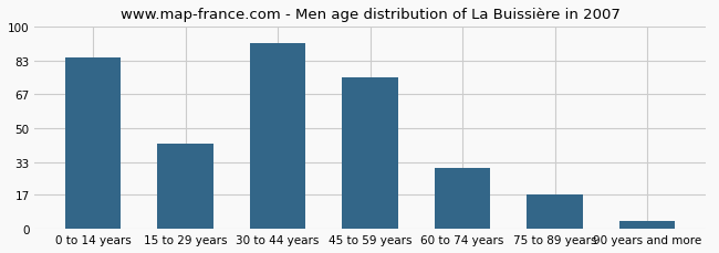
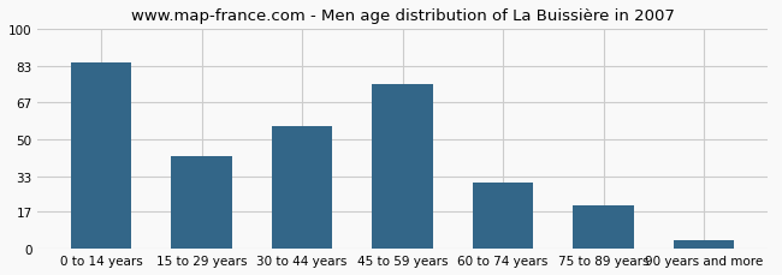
30 to 44 years: 92 -> 56
75 to 89 years: 17 -> 20
